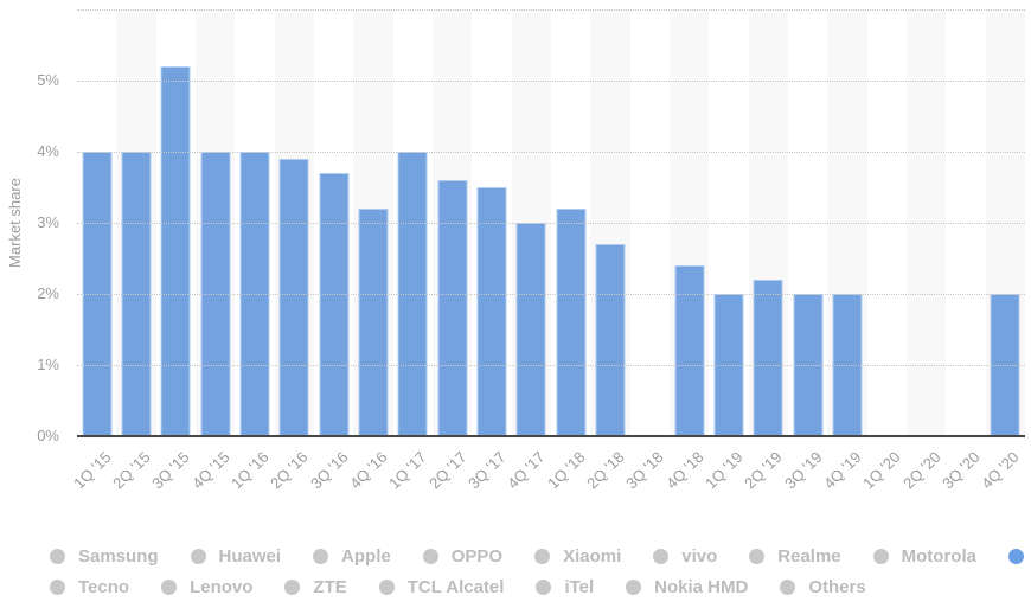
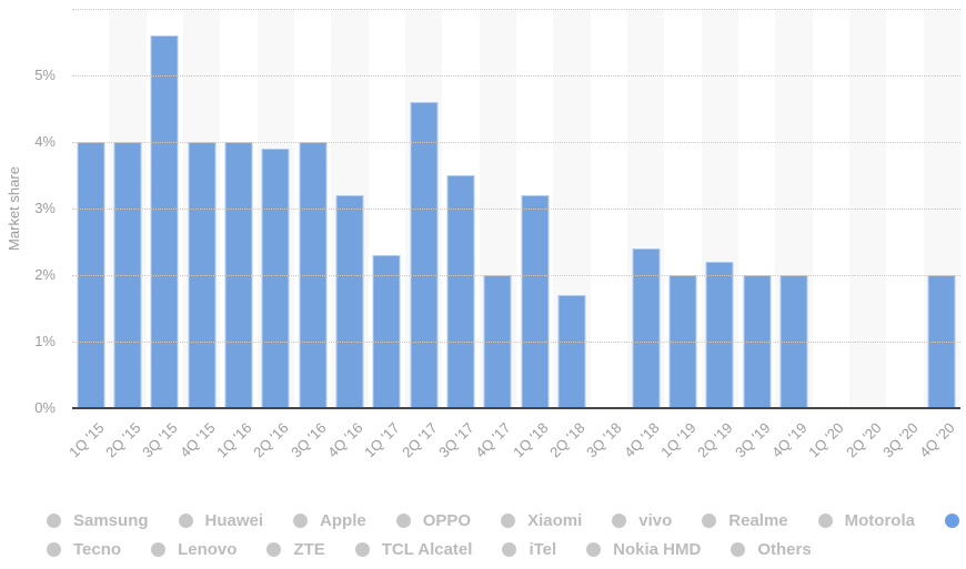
3Q '15: 5.2% -> 5.6%
3Q '16: 3.7% -> 4.0%
1Q '17: 4.0% -> 2.3%
2Q '17: 3.6% -> 4.6%
4Q '17: 3.0% -> 2.0%
2Q '18: 2.7% -> 1.7%
